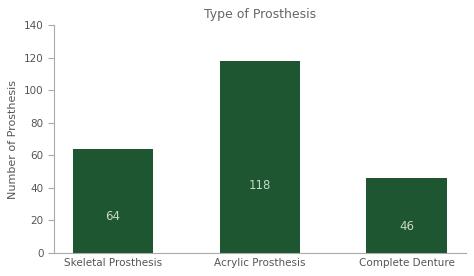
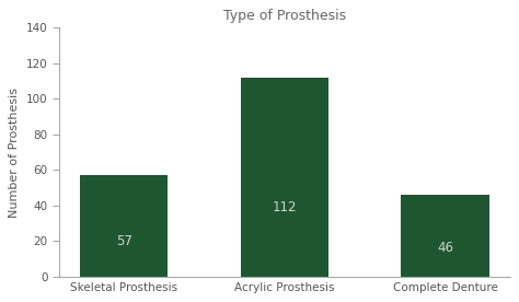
Skeletal Prosthesis: 64 -> 57
Acrylic Prosthesis: 118 -> 112
